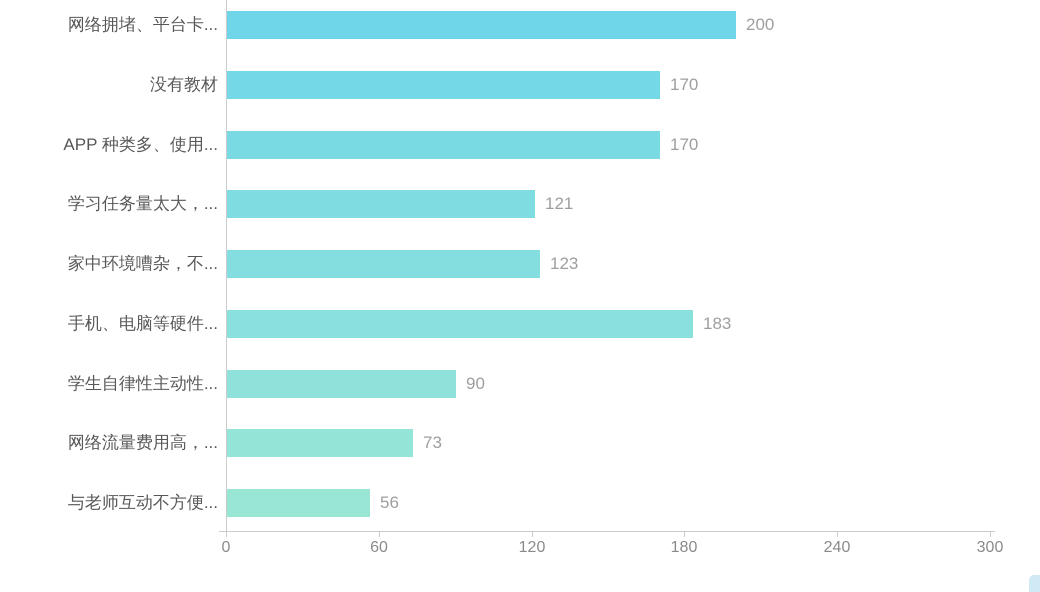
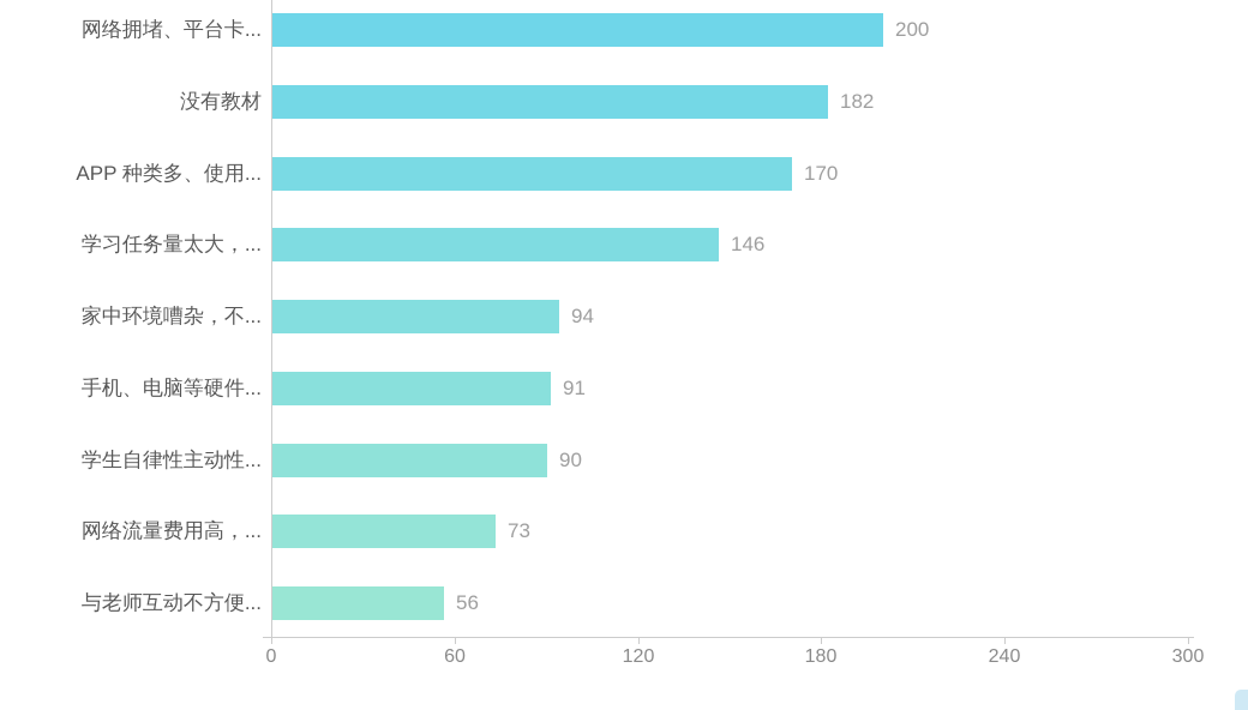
没有教材: 170 -> 182
学习任务量太大，...: 121 -> 146
家中环境嘈杂，不...: 123 -> 94
手机、电脑等硬件...: 183 -> 91
